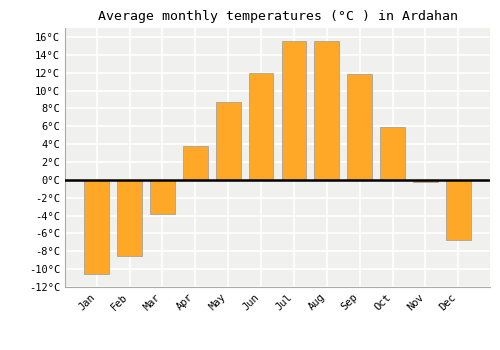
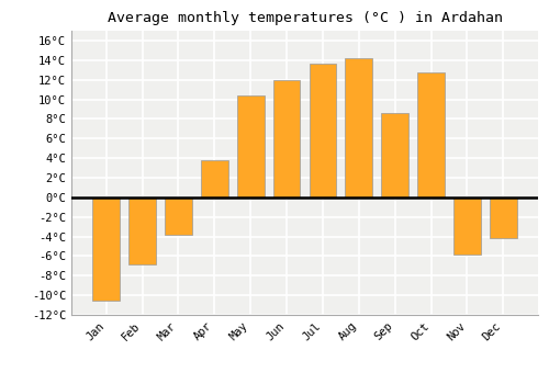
Feb: -8.5°C -> -6.8°C
May: 8.7°C -> 10.4°C
Jul: 15.5°C -> 13.6°C
Aug: 15.5°C -> 14.2°C
Sep: 11.8°C -> 8.6°C
Oct: 5.9°C -> 12.8°C
Nov: -0.2°C -> -5.8°C
Dec: -6.7°C -> -4.2°C
